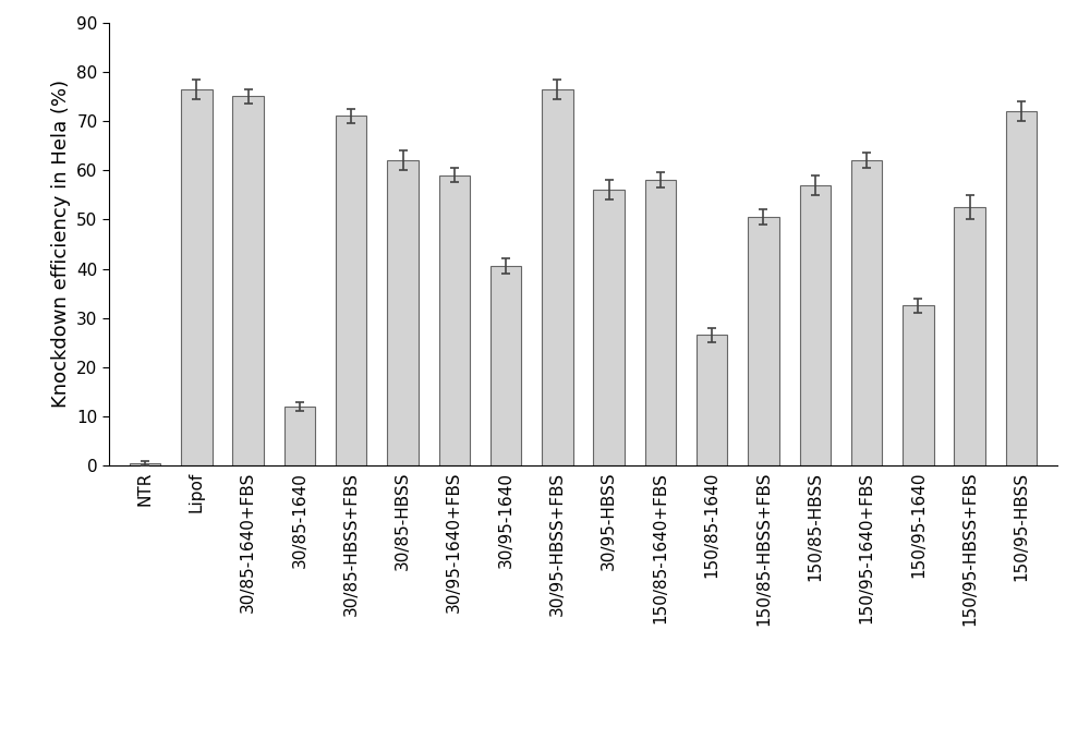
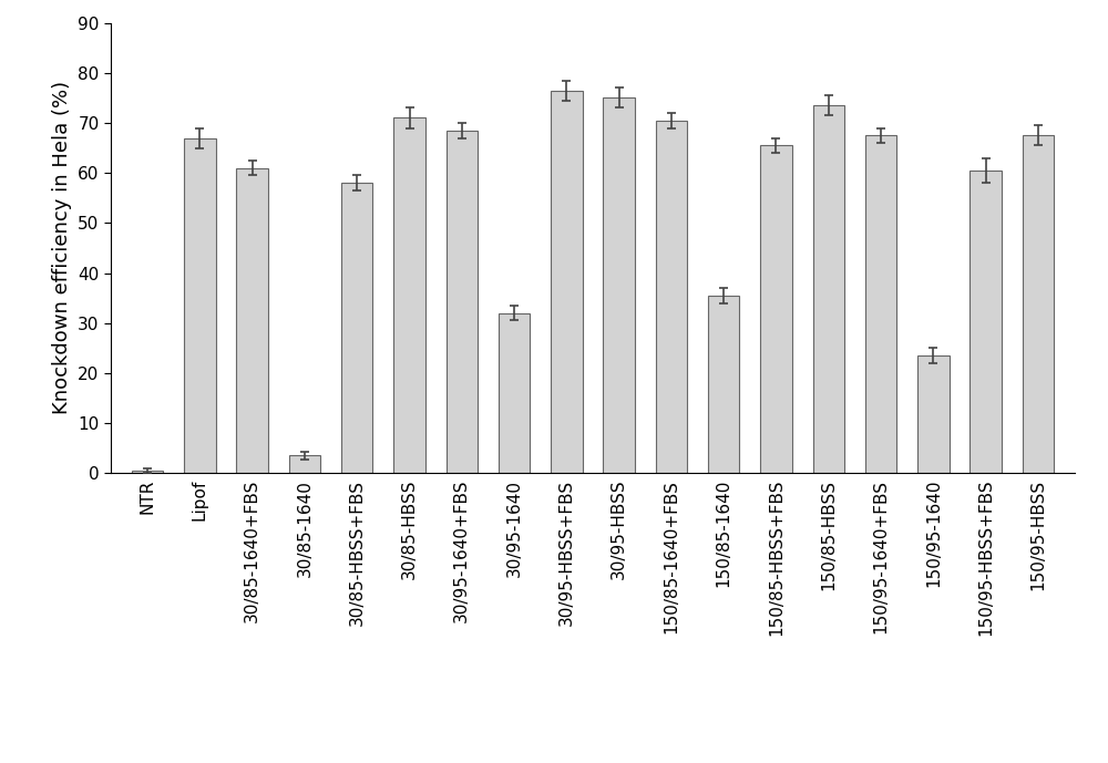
Lipof: 76.5 -> 67.0
30/85-1640+FBS: 75.0 -> 61.0
30/85-1640: 12.0 -> 3.5
30/85-HBSS+FBS: 71.0 -> 58.0
30/85-HBSS: 62.0 -> 71.0
30/95-1640+FBS: 59.0 -> 68.5
30/95-1640: 40.5 -> 32.0
30/95-HBSS: 56.0 -> 75.0
150/85-1640+FBS: 58.0 -> 70.5
150/85-1640: 26.5 -> 35.5
150/85-HBSS+FBS: 50.5 -> 65.5
150/85-HBSS: 57.0 -> 73.5
150/95-1640+FBS: 62.0 -> 67.5
150/95-1640: 32.5 -> 23.5
150/95-HBSS+FBS: 52.5 -> 60.5
150/95-HBSS: 72.0 -> 67.5
